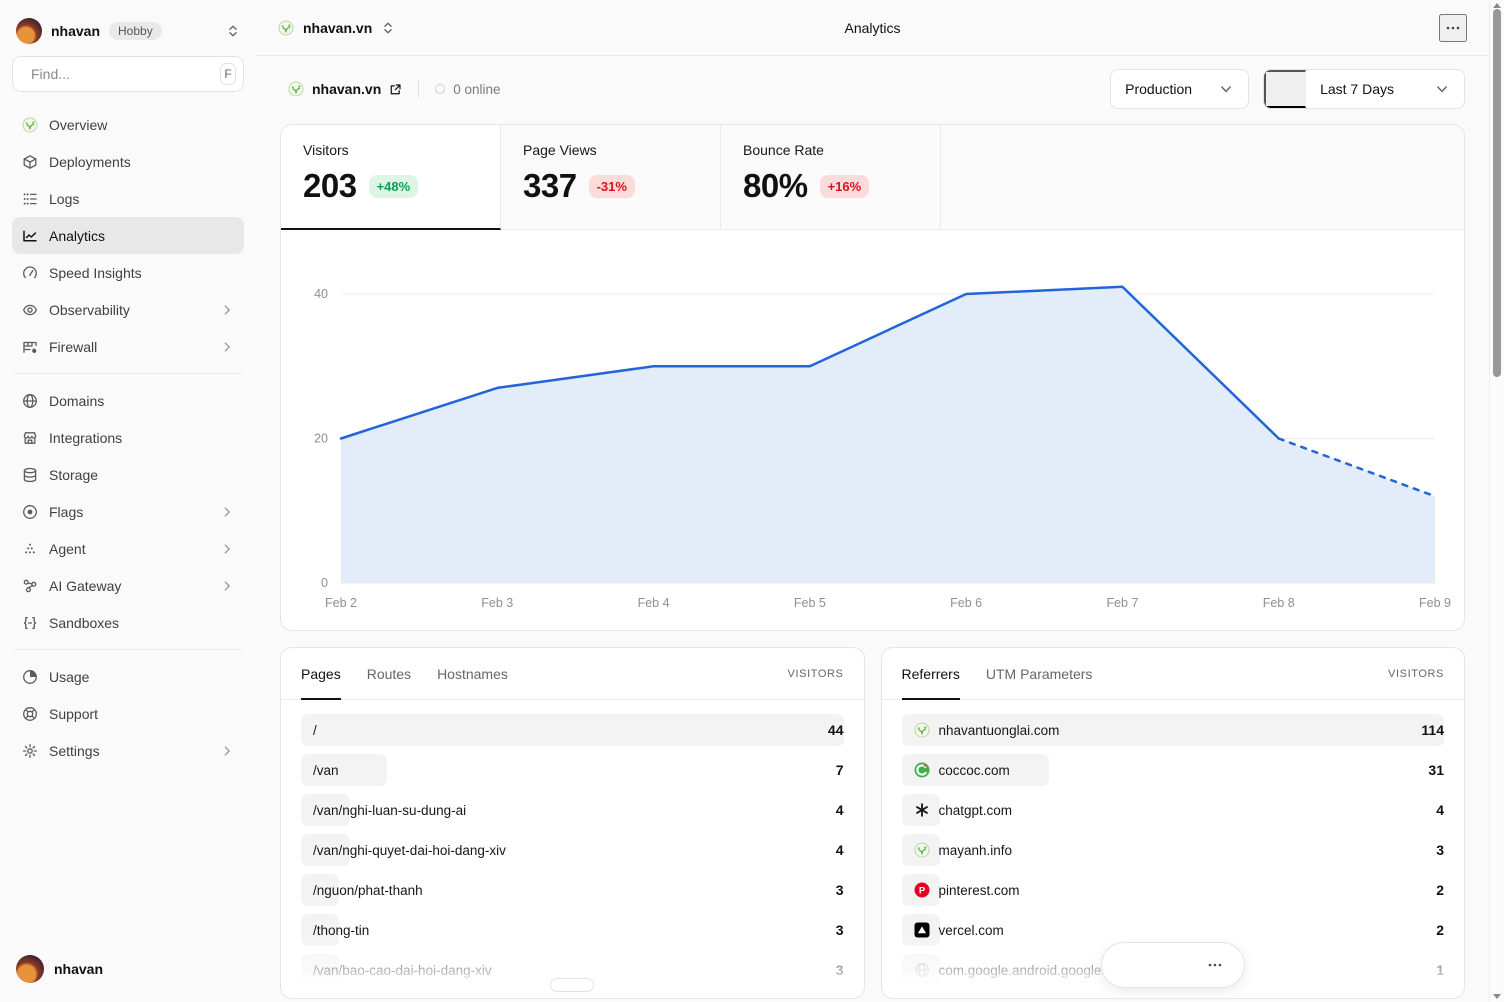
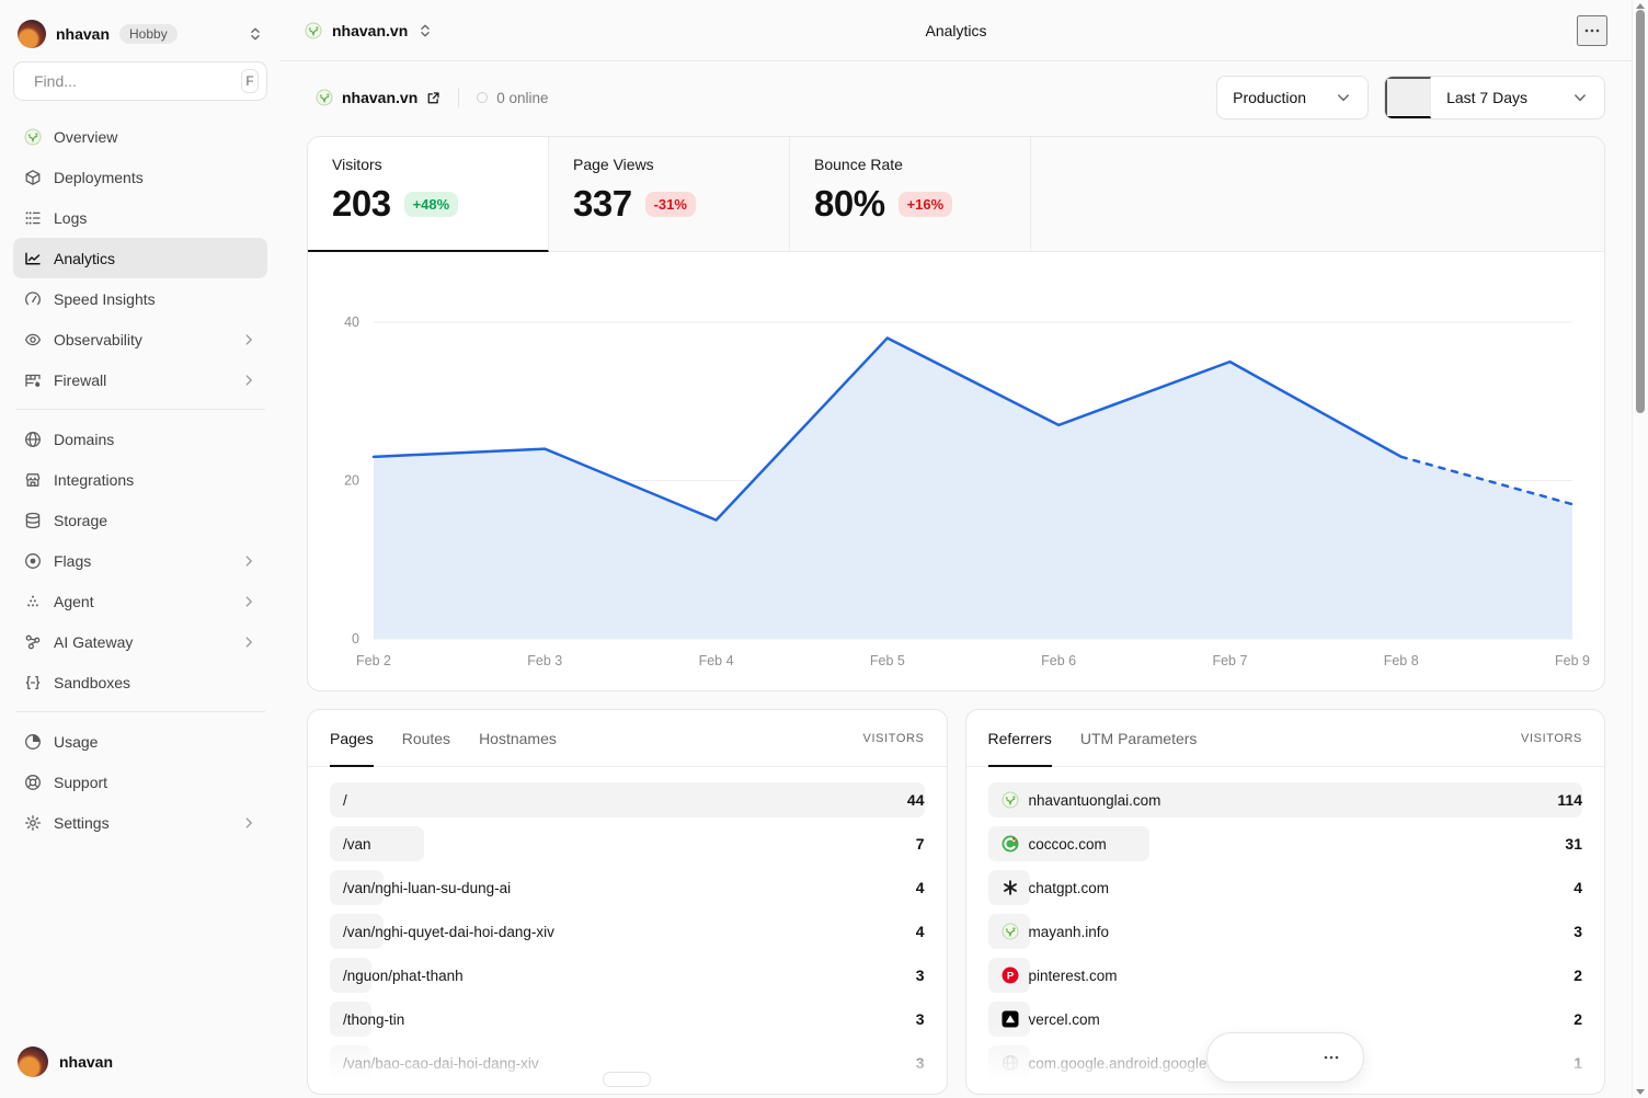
Feb 2: 20 -> 23
Feb 3: 27 -> 24
Feb 4: 30 -> 15
Feb 5: 30 -> 38
Feb 6: 40 -> 27
Feb 7: 41 -> 35
Feb 8: 20 -> 23
Feb 9: 12 -> 17
